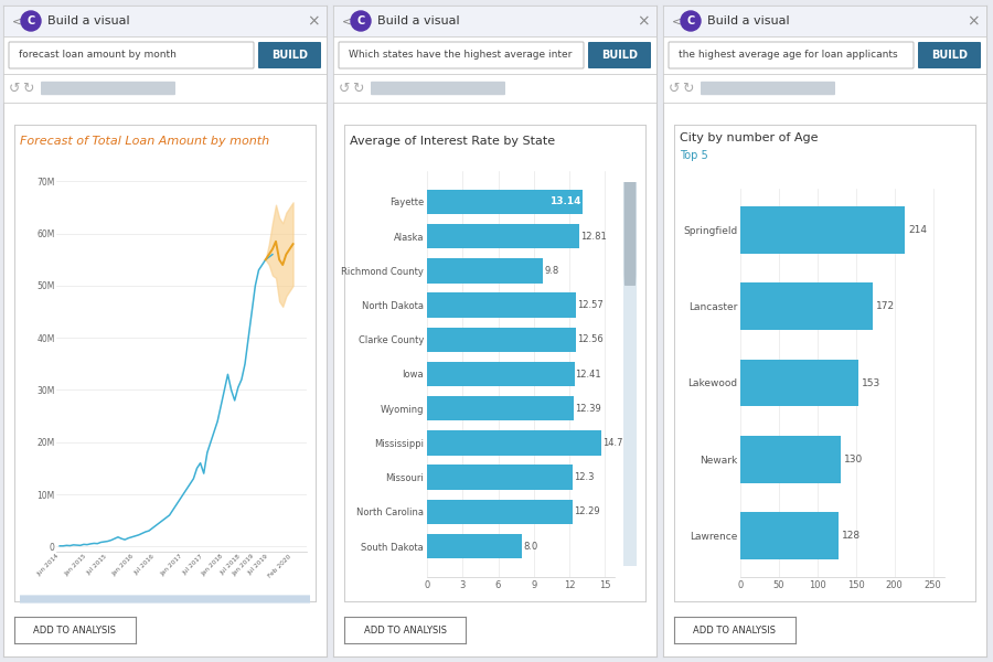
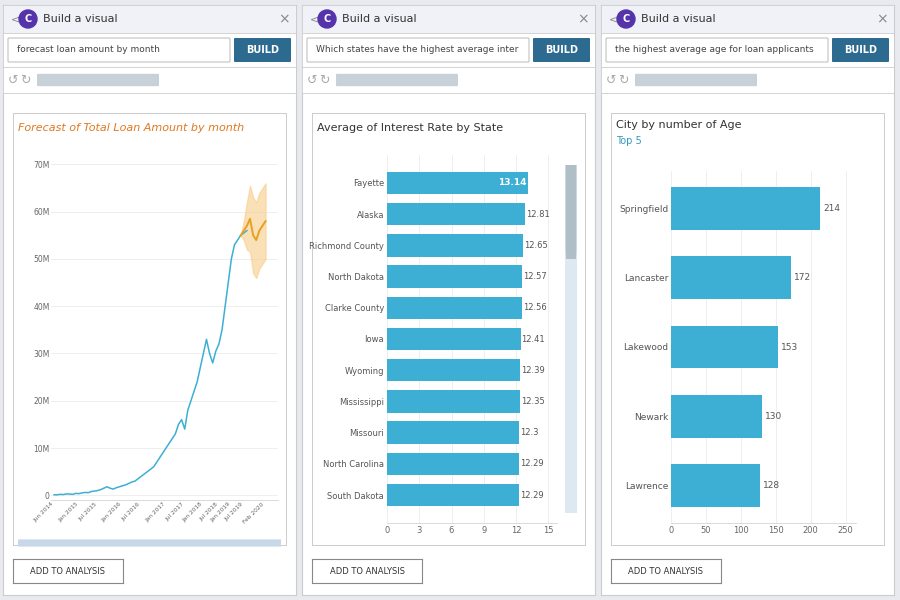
Richmond County: 9.8 -> 12.65
Mississippi: 14.7 -> 12.35
South Dakota: 8.0 -> 12.29
